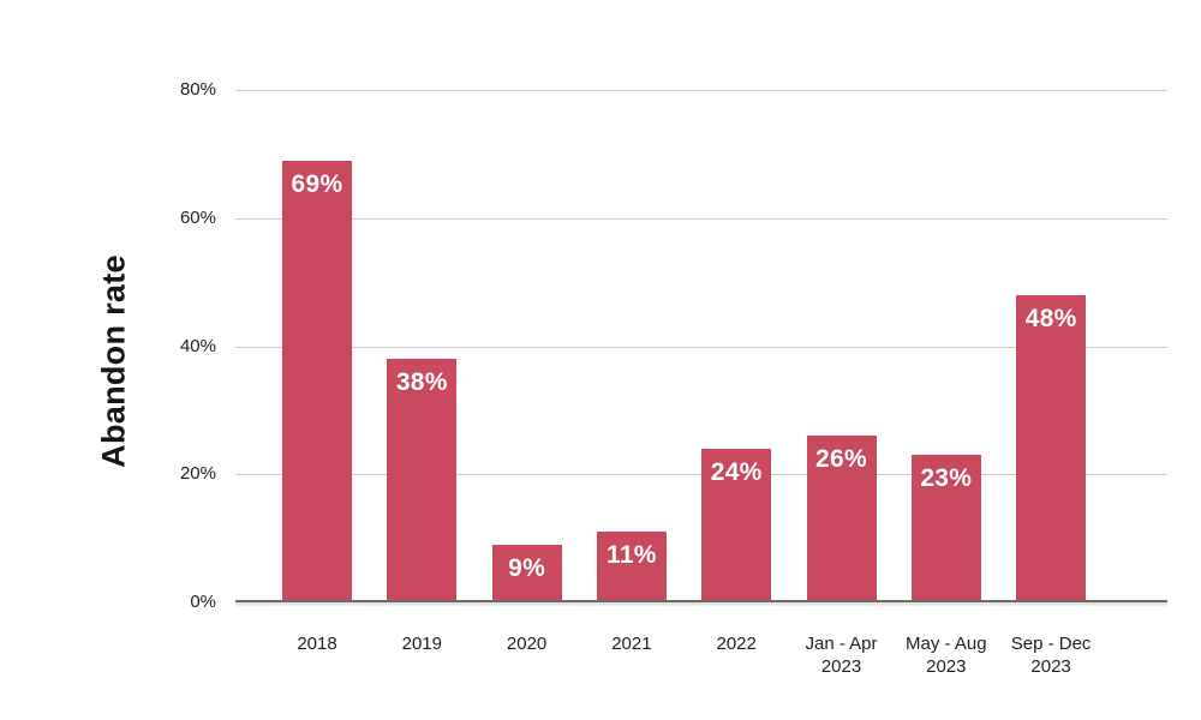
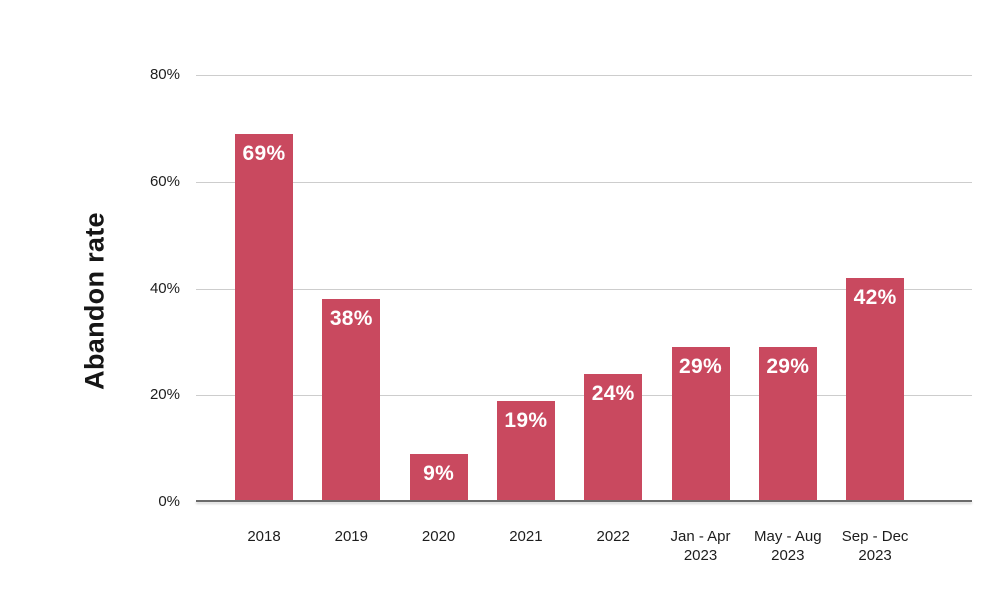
2021: 11% -> 19%
Jan - Apr 2023: 26% -> 29%
May - Aug 2023: 23% -> 29%
Sep - Dec 2023: 48% -> 42%
